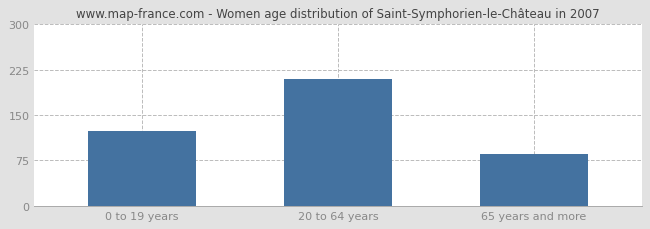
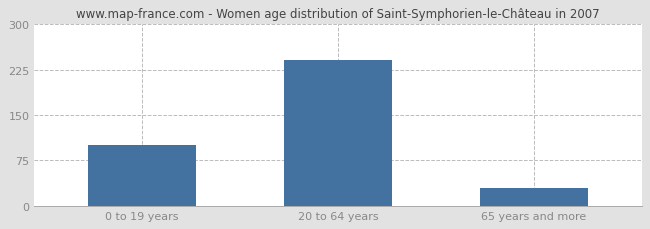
0 to 19 years: 124 -> 100
20 to 64 years: 210 -> 241
65 years and more: 86 -> 30
